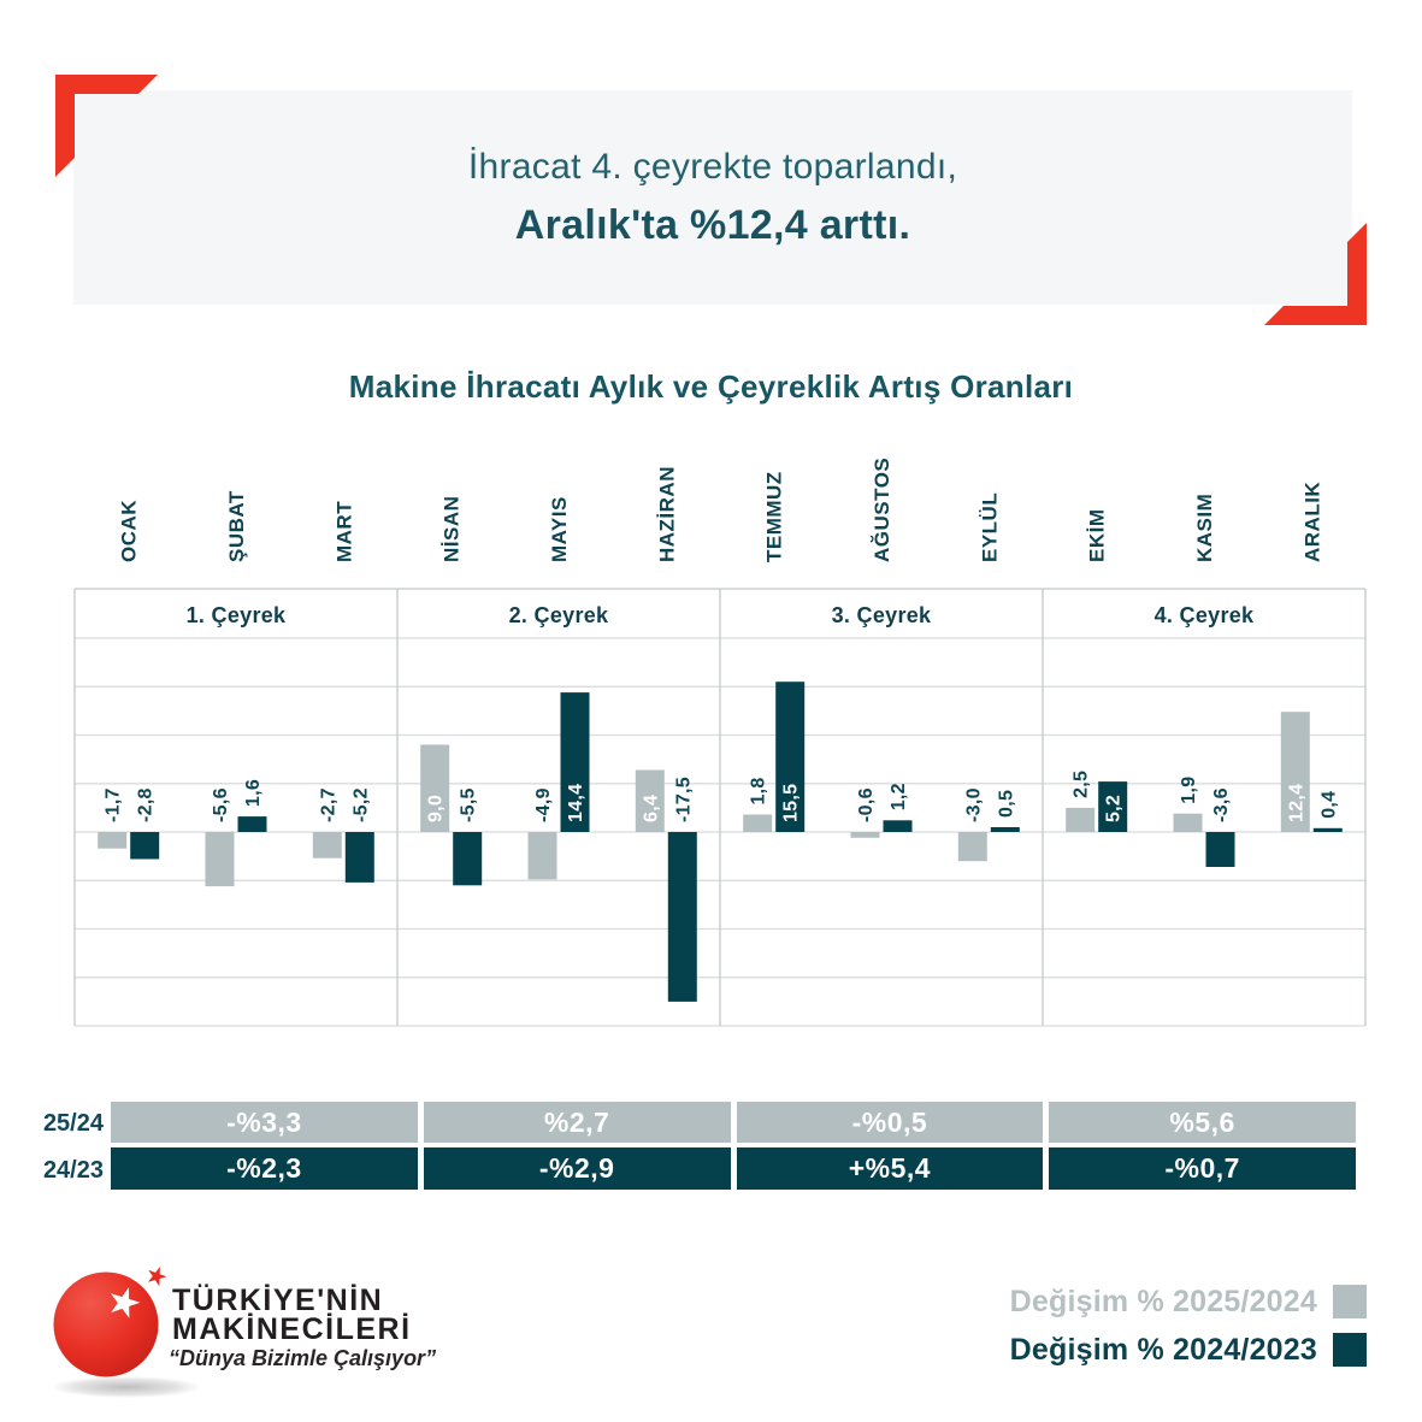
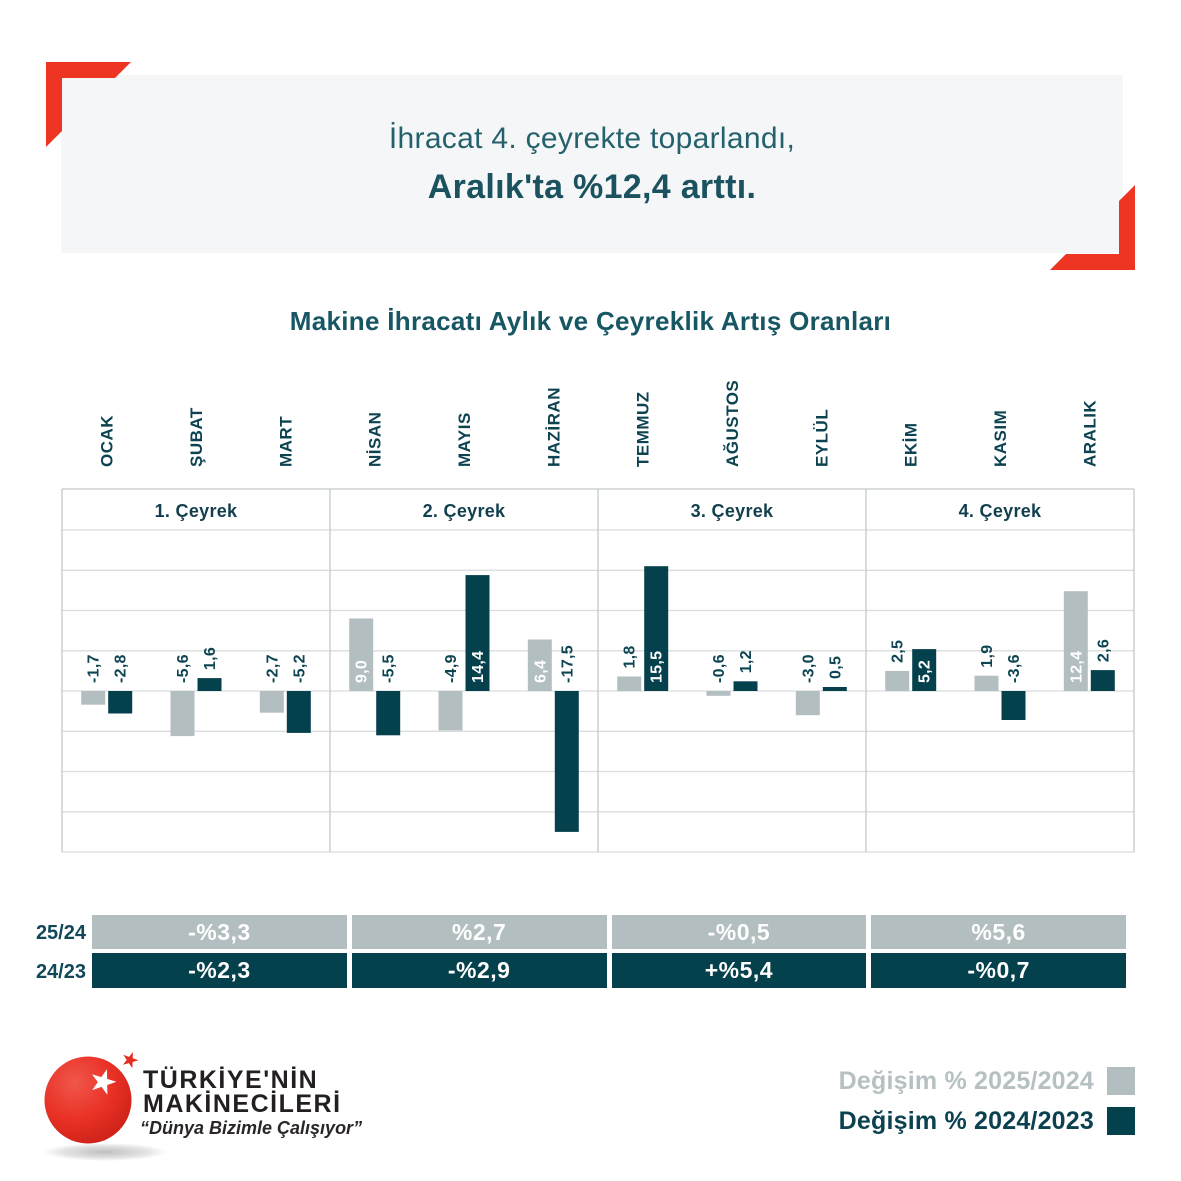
Değişim % 2024/2023/ARALIK: 0,4 -> 2,6
